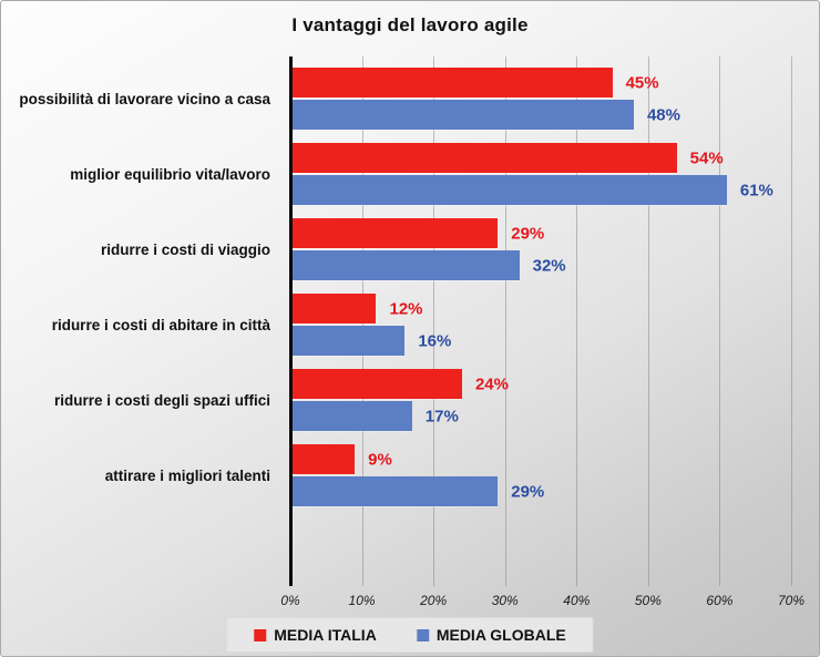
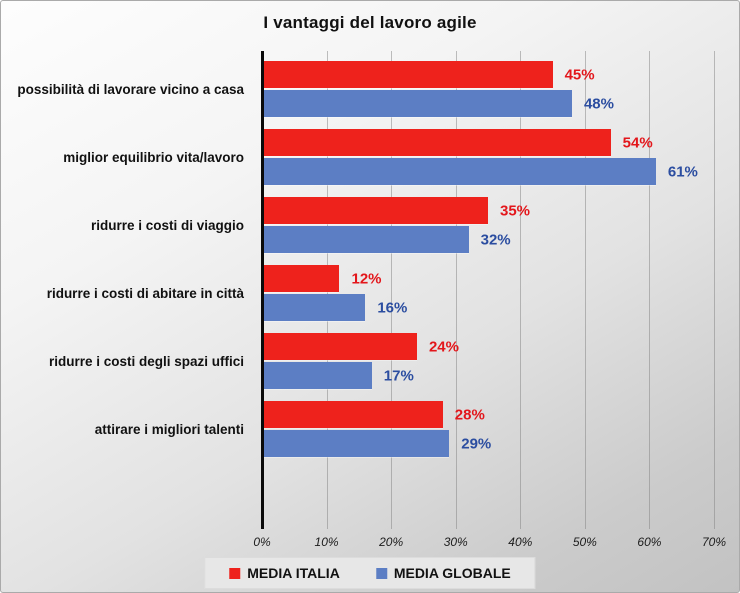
MEDIA ITALIA/ridurre i costi di viaggio: 29% -> 35%
MEDIA ITALIA/attirare i migliori talenti: 9% -> 28%
